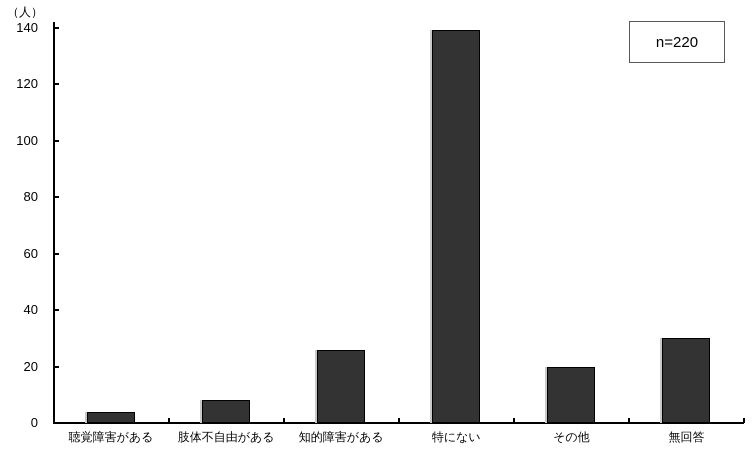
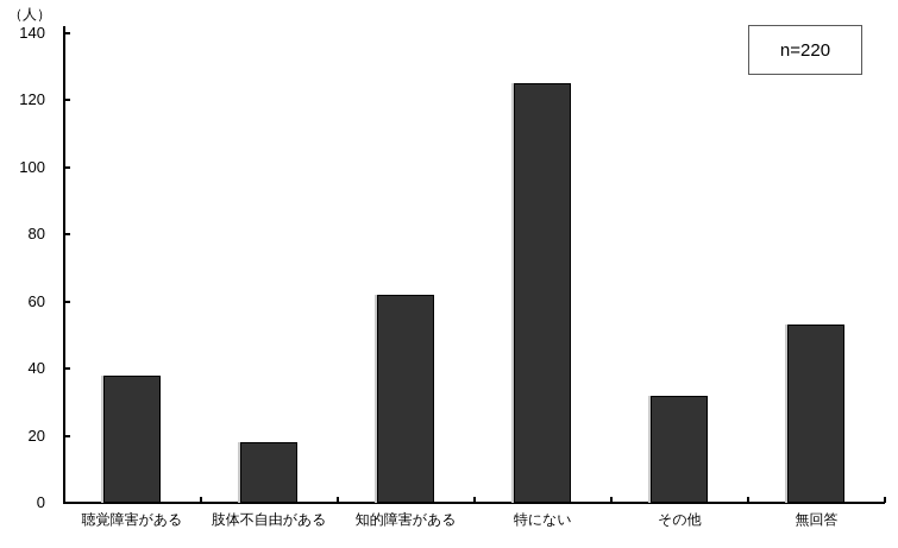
聴覚障害がある: 4 -> 38
肢体不自由がある: 8 -> 18
知的障害がある: 26 -> 62
特にない: 139 -> 125
その他: 20 -> 32
無回答: 30 -> 53
